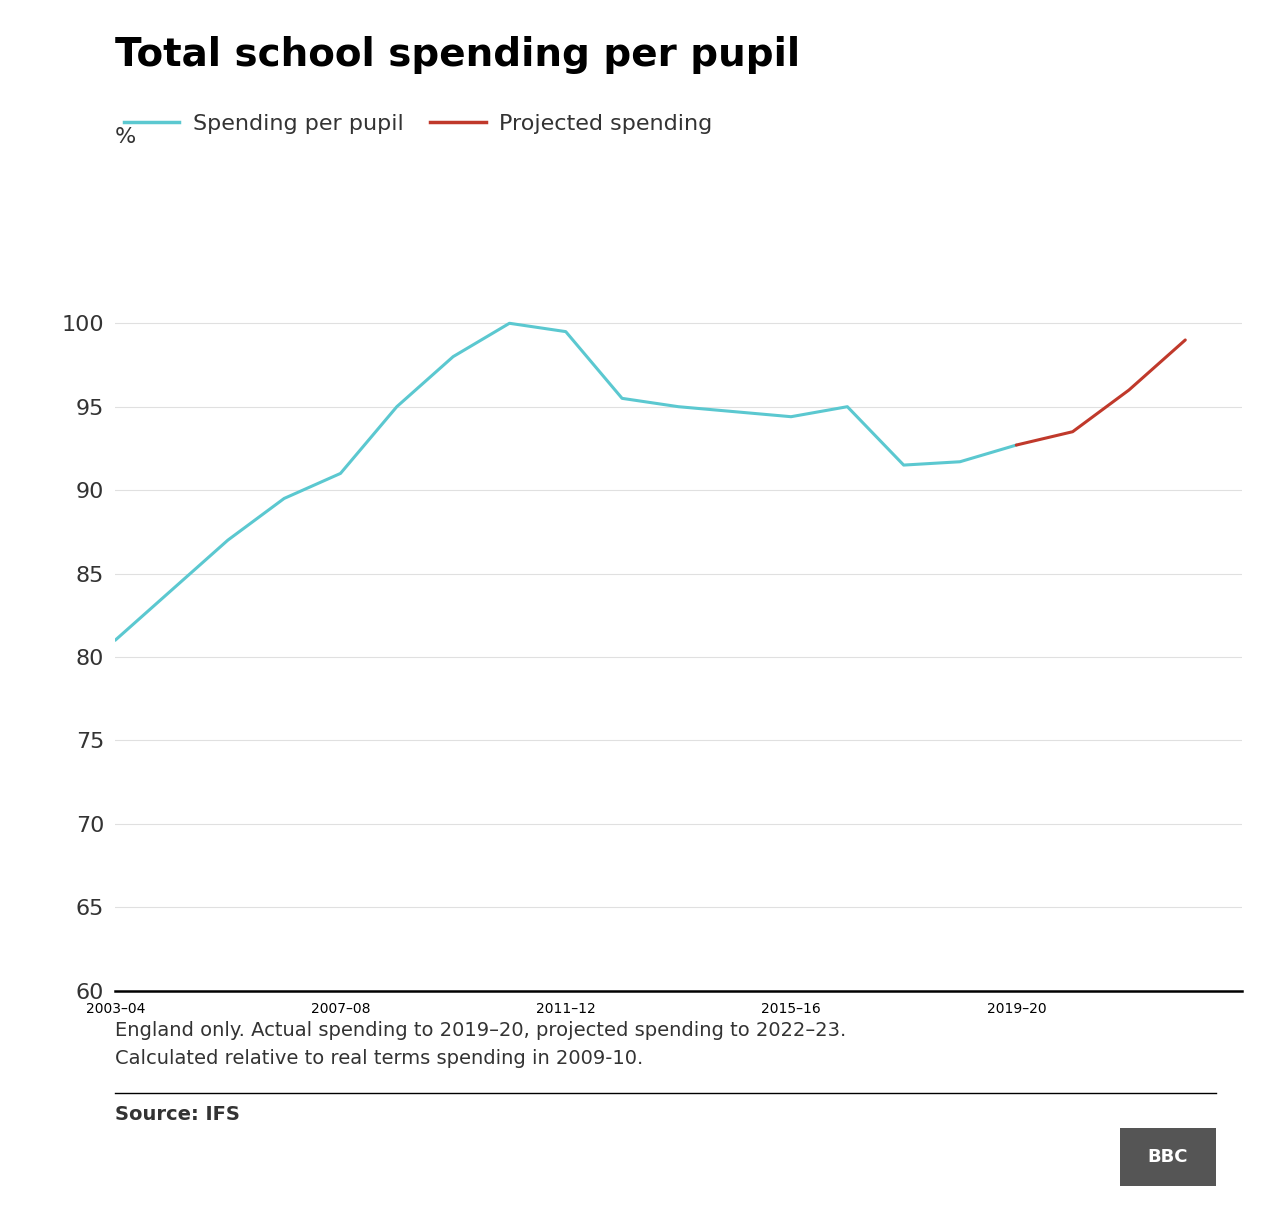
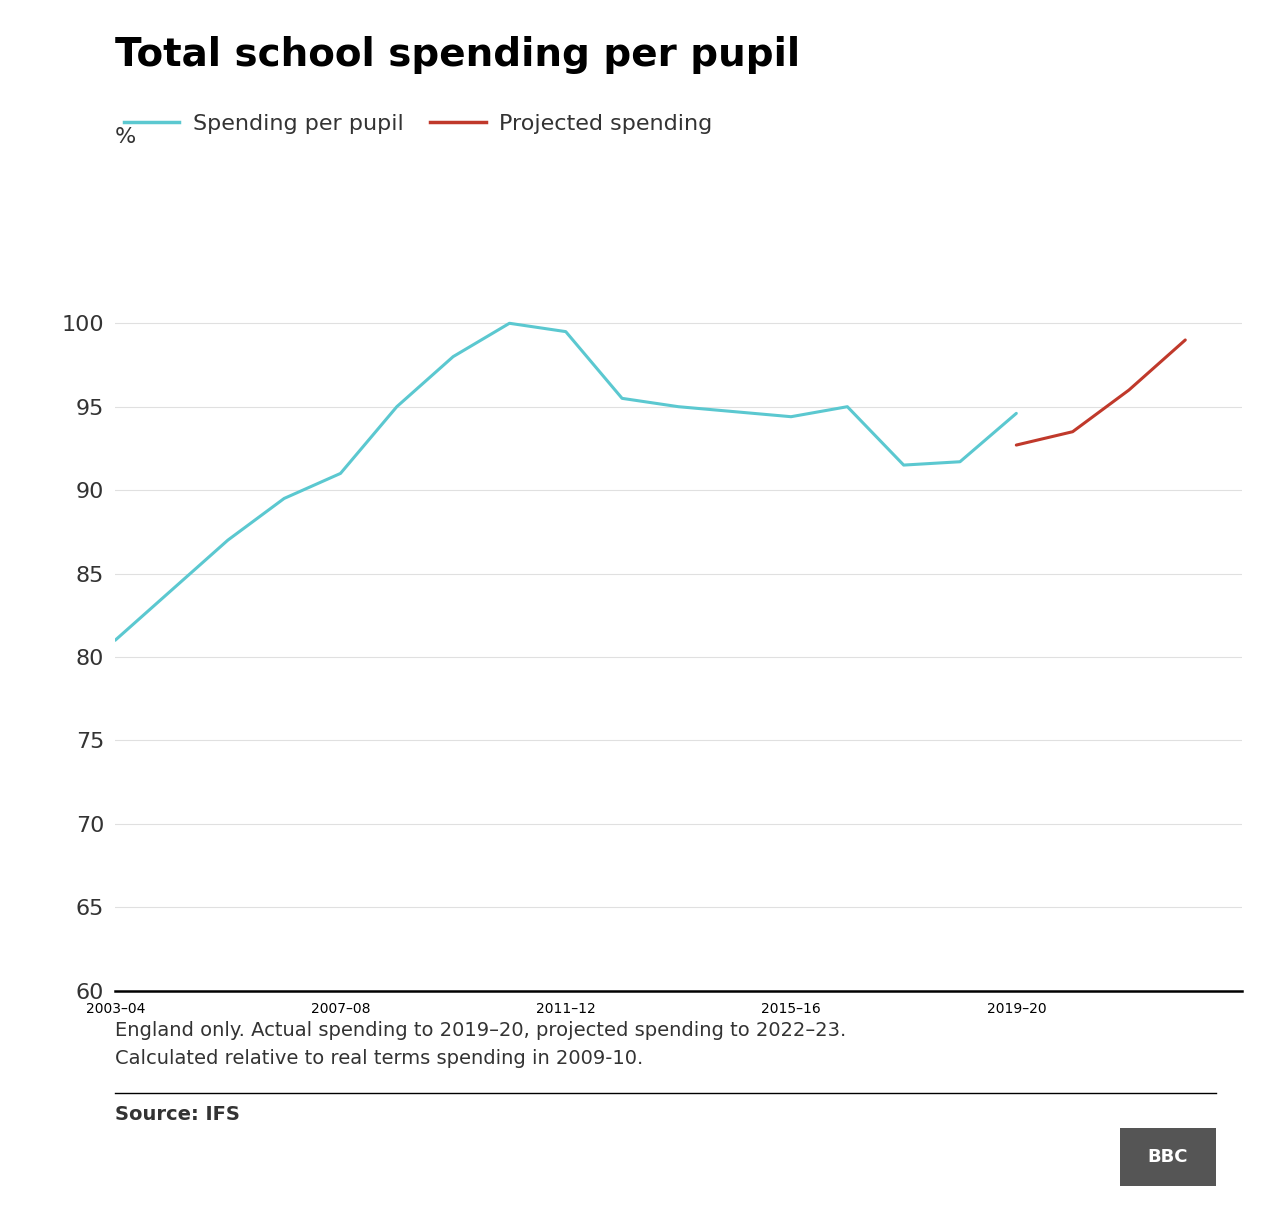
Spending per pupil/2019–20: 92.7 -> 94.6
